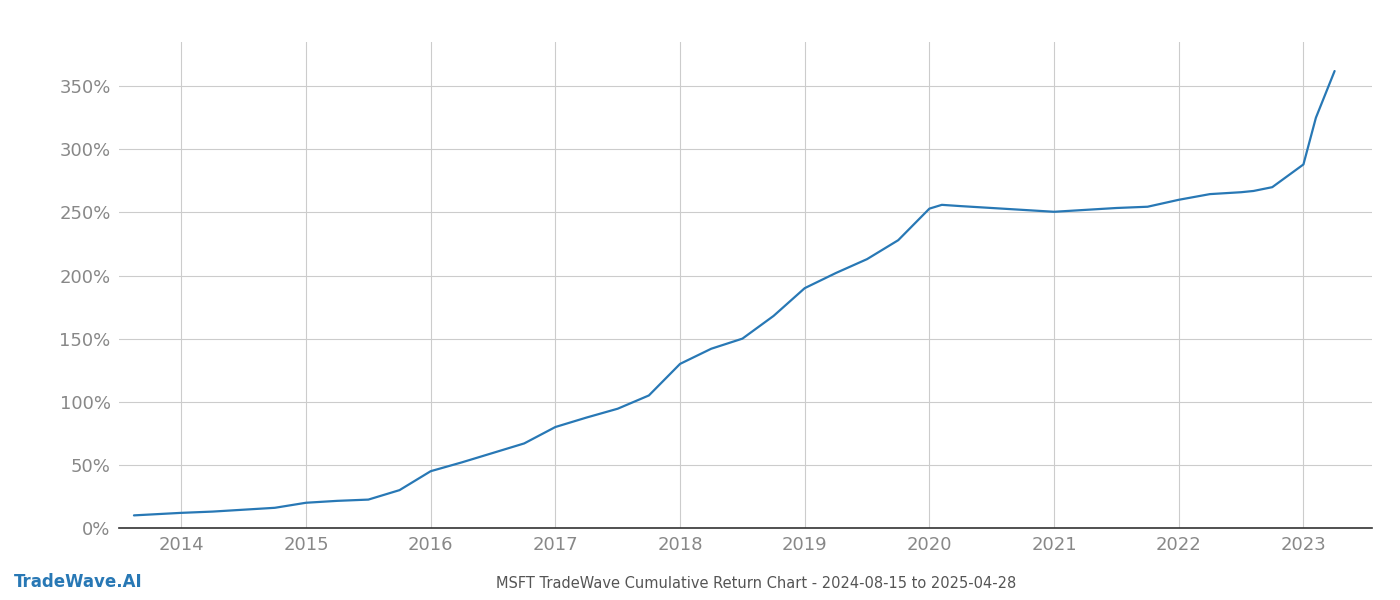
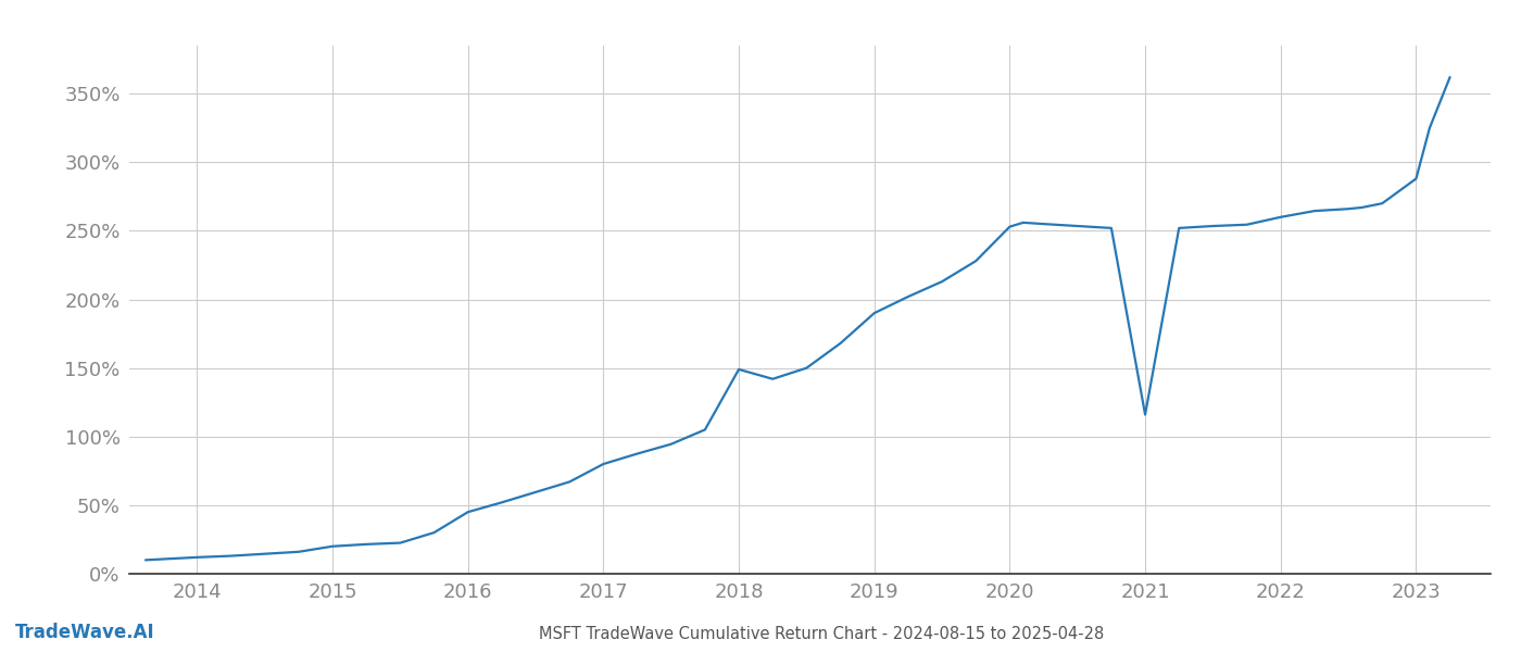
2018: 130% -> 149%
2021: 250% -> 116%
